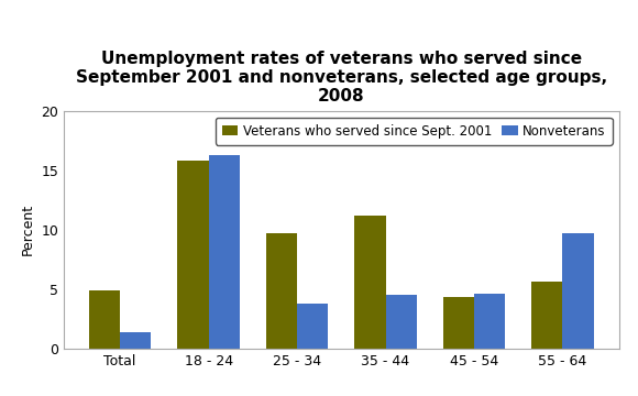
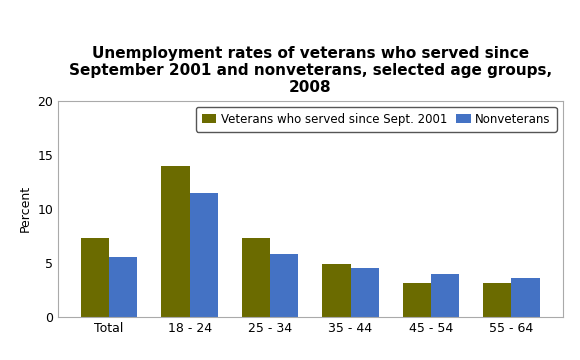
Veterans who served since Sept. 2001/Total: 4.9 -> 7.3
Nonveterans/Total: 1.4 -> 5.5
Veterans who served since Sept. 2001/18 - 24: 15.8 -> 14.0
Nonveterans/18 - 24: 16.3 -> 11.5
Veterans who served since Sept. 2001/25 - 34: 9.7 -> 7.3
Nonveterans/25 - 34: 3.8 -> 5.8
Veterans who served since Sept. 2001/35 - 44: 11.2 -> 4.9
Veterans who served since Sept. 2001/45 - 54: 4.3 -> 3.1
Nonveterans/45 - 54: 4.6 -> 4.0
Veterans who served since Sept. 2001/55 - 64: 5.6 -> 3.1
Nonveterans/55 - 64: 9.7 -> 3.6
